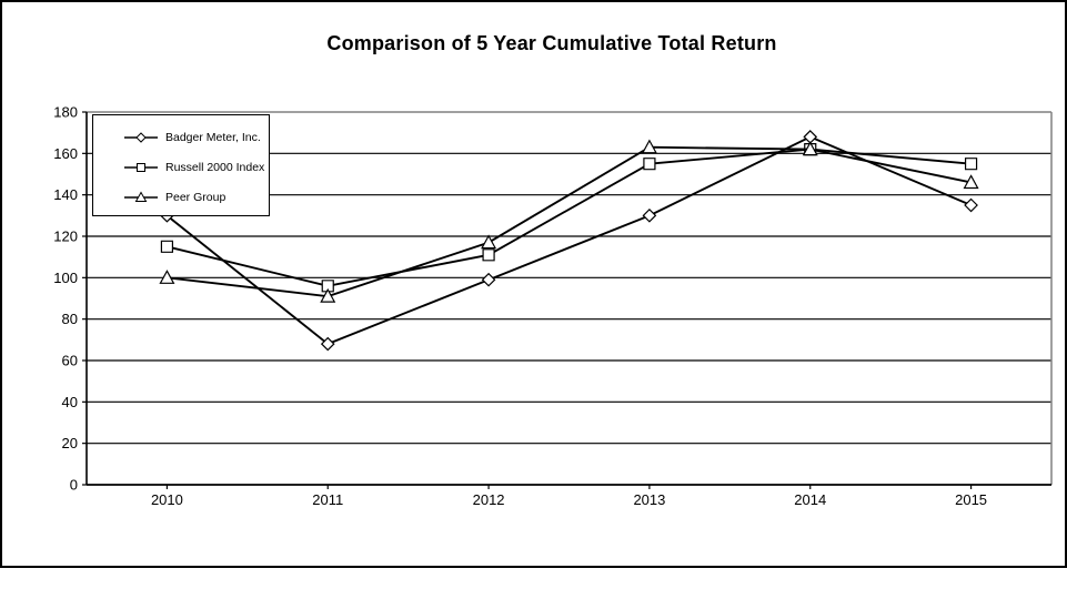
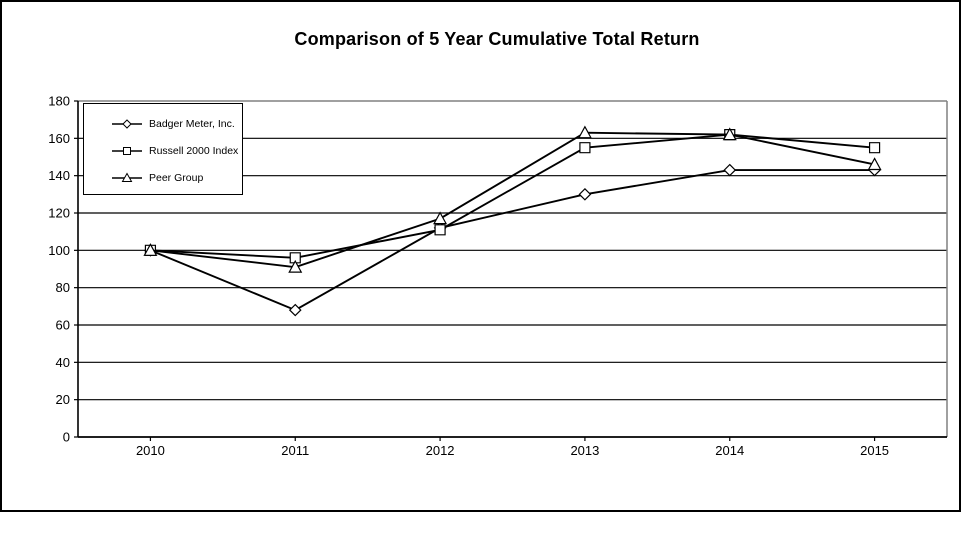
Badger Meter, Inc./2010: 130 -> 100
Russell 2000 Index/2010: 115 -> 100
Badger Meter, Inc./2012: 99 -> 112
Badger Meter, Inc./2014: 168 -> 143
Badger Meter, Inc./2015: 135 -> 143
